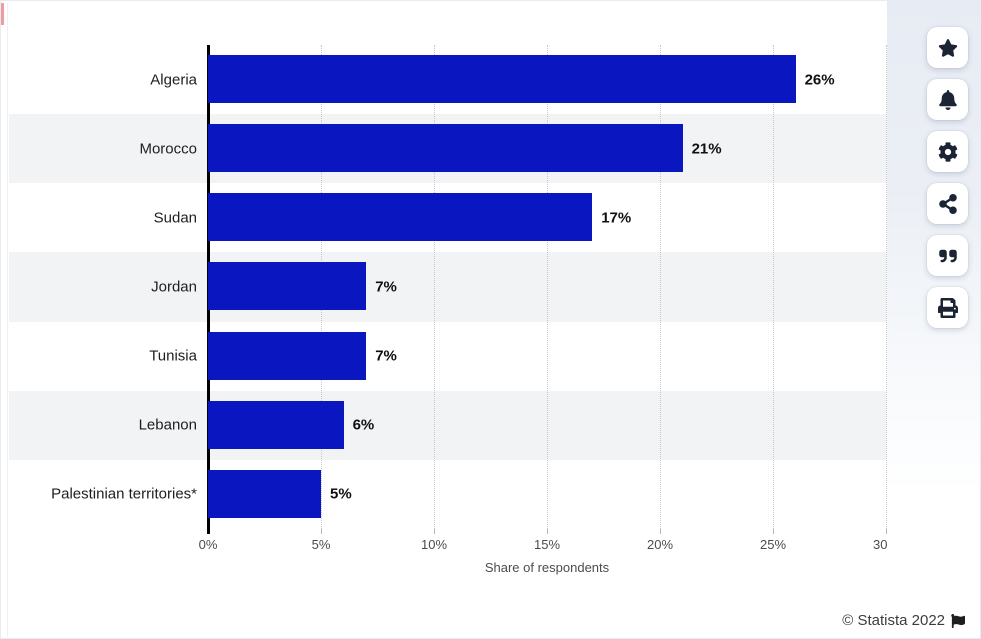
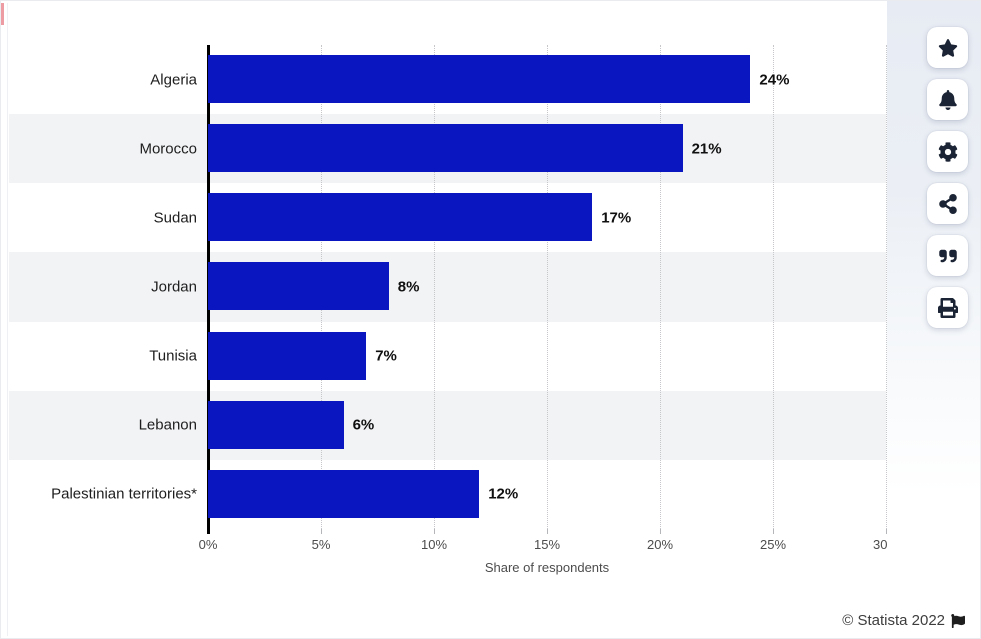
Algeria: 26% -> 24%
Jordan: 7% -> 8%
Palestinian territories*: 5% -> 12%
